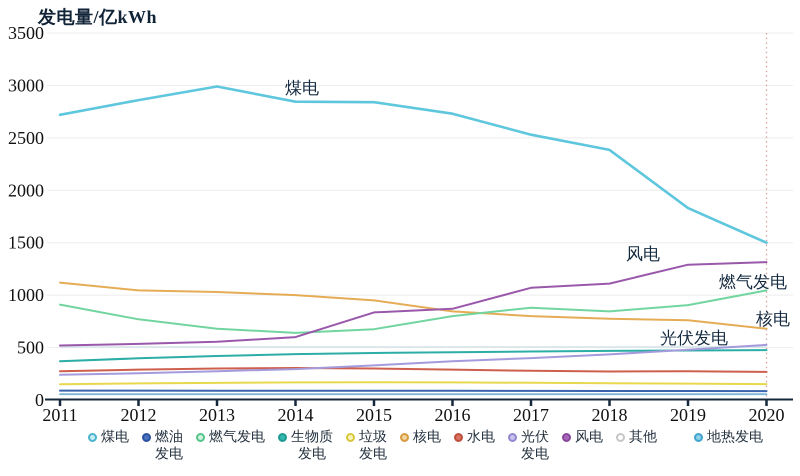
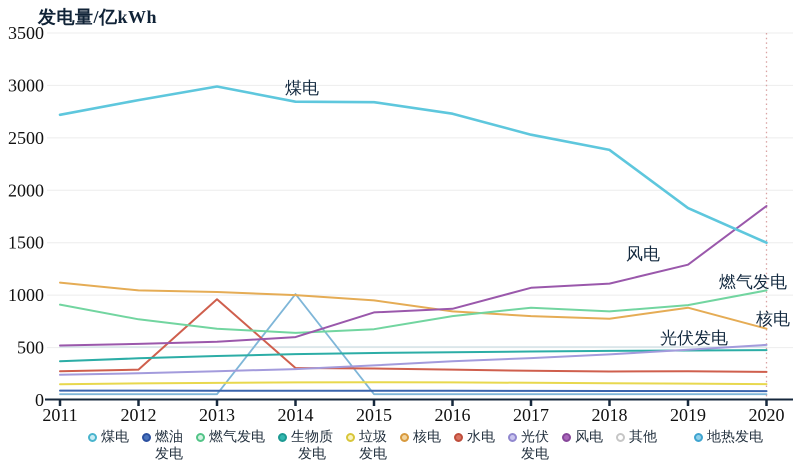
水电/2013: 300 -> 960
地热发电/2014: 60 -> 1010
核电/2019: 760 -> 880
风电/2020: 1320 -> 1850
